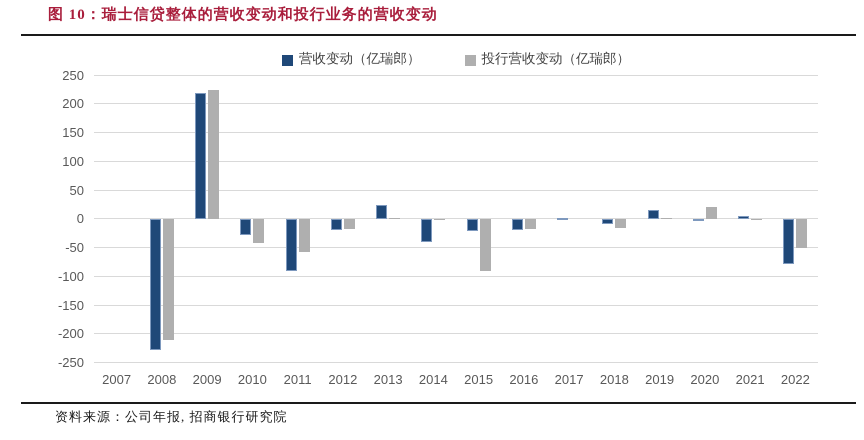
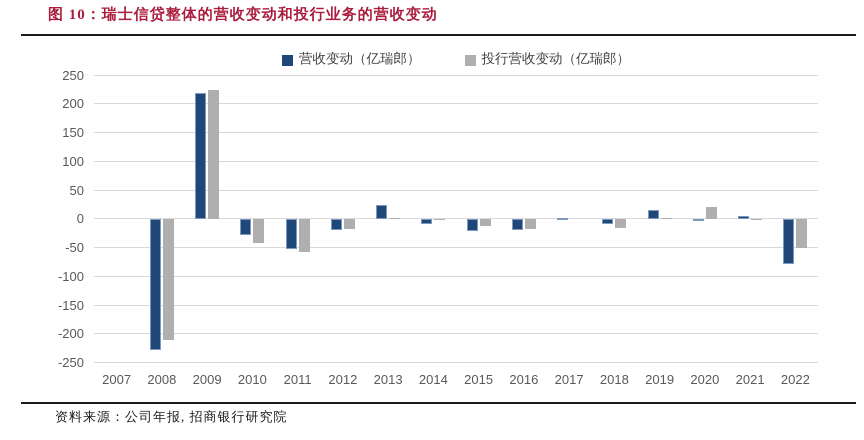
营收变动（亿瑞郎）/2011: -90 -> -50
营收变动（亿瑞郎）/2014: -40 -> -10
投行营收变动（亿瑞郎）/2015: -90 -> -10
